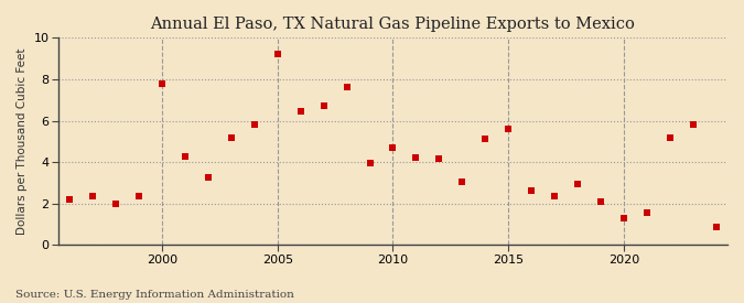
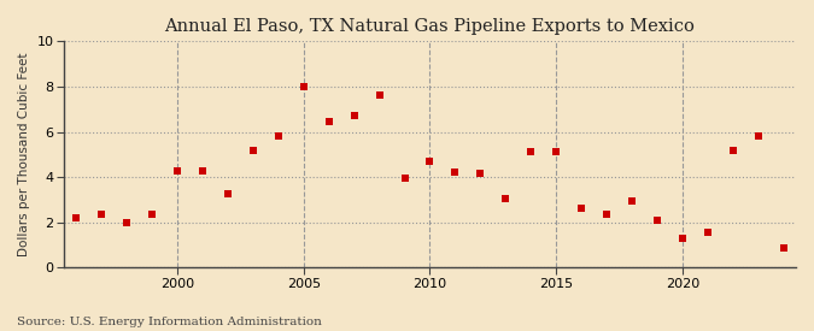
2000: 7.8 -> 4.3
2005: 9.2 -> 8.0
2015: 5.6 -> 5.2
